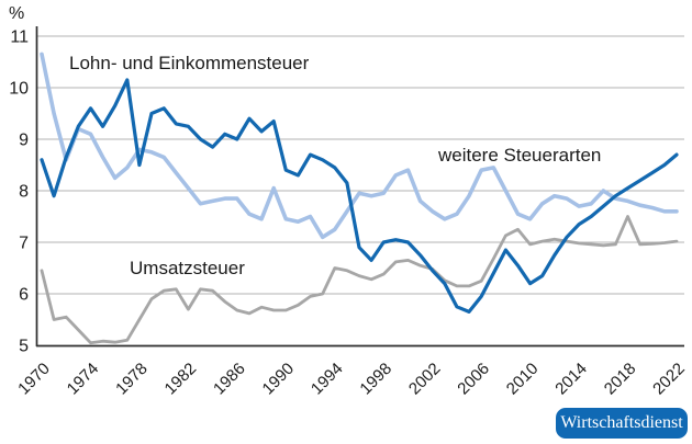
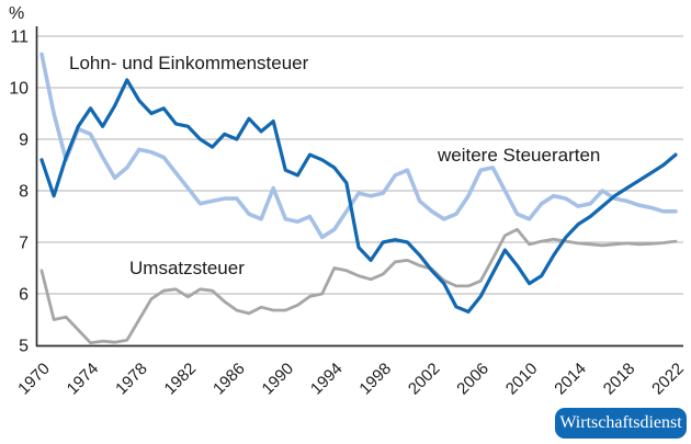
Lohn- und Einkommensteuer/1978: 8.5 -> 9.8
Umsatzsteuer/1982: 5.7 -> 5.9
Umsatzsteuer/2018: 7.5 -> 7.0
